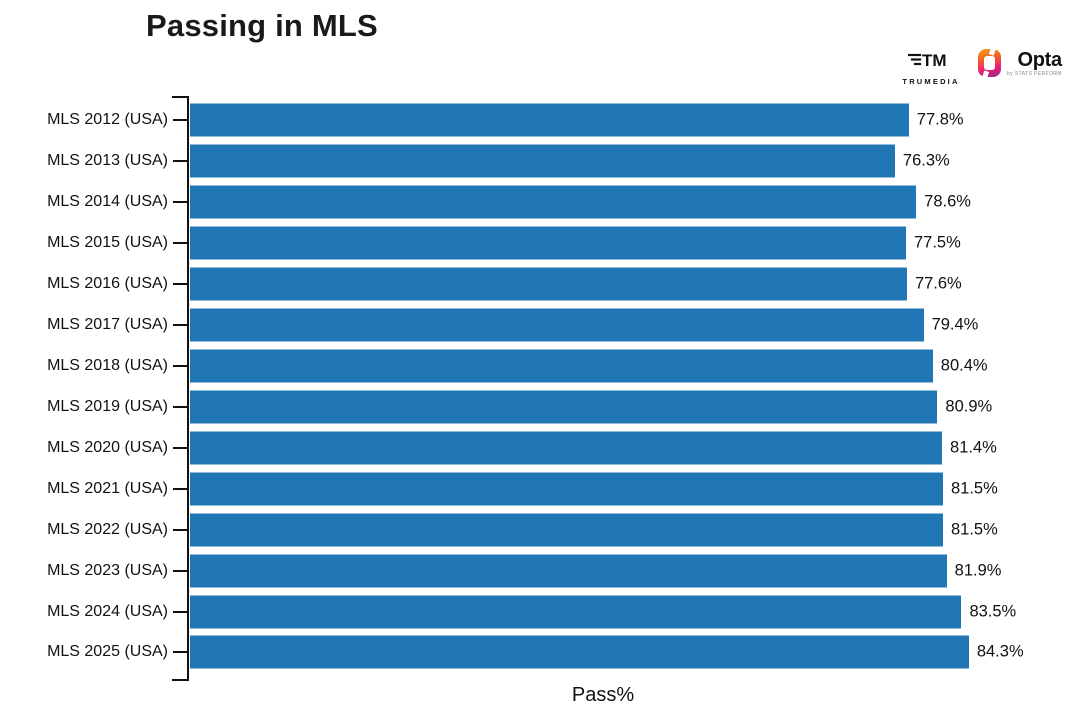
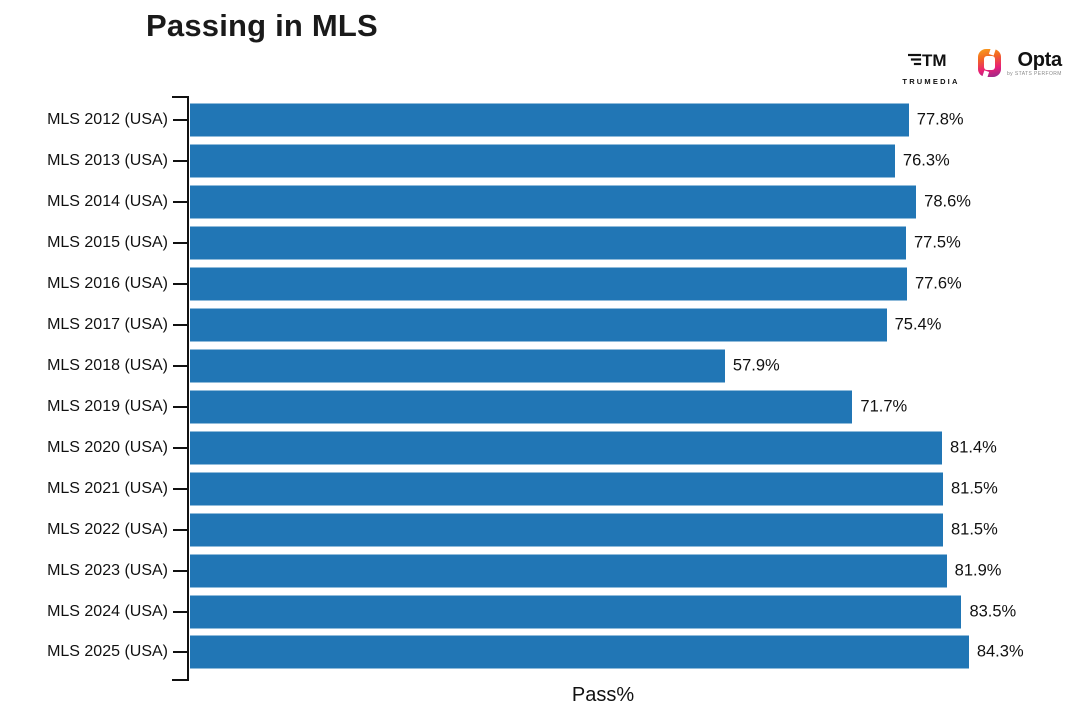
MLS 2017 (USA): 79.4% -> 75.4%
MLS 2018 (USA): 80.4% -> 57.9%
MLS 2019 (USA): 80.9% -> 71.7%
